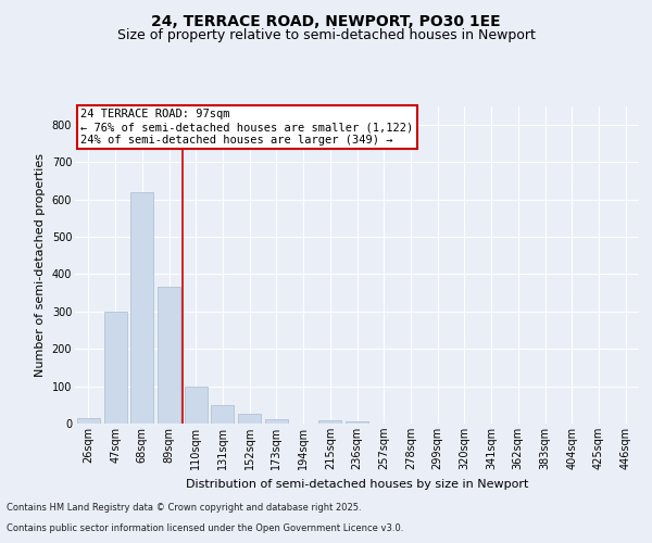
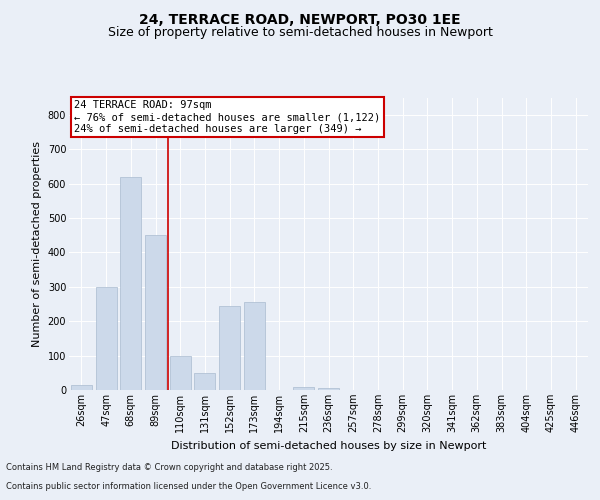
89sqm: 365 -> 450
152sqm: 25 -> 245
173sqm: 12 -> 255
